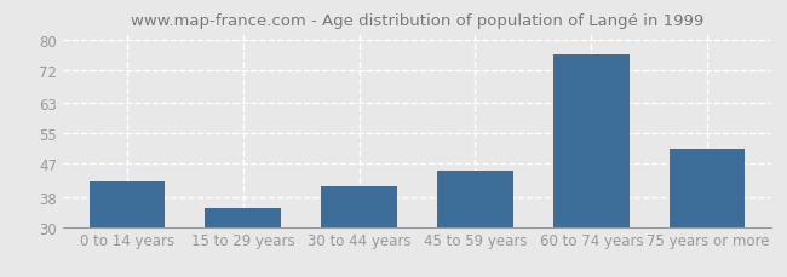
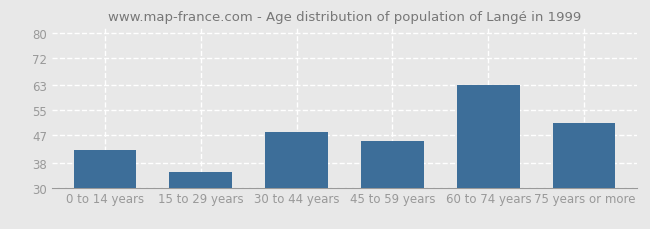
30 to 44 years: 41 -> 48
60 to 74 years: 76 -> 63
